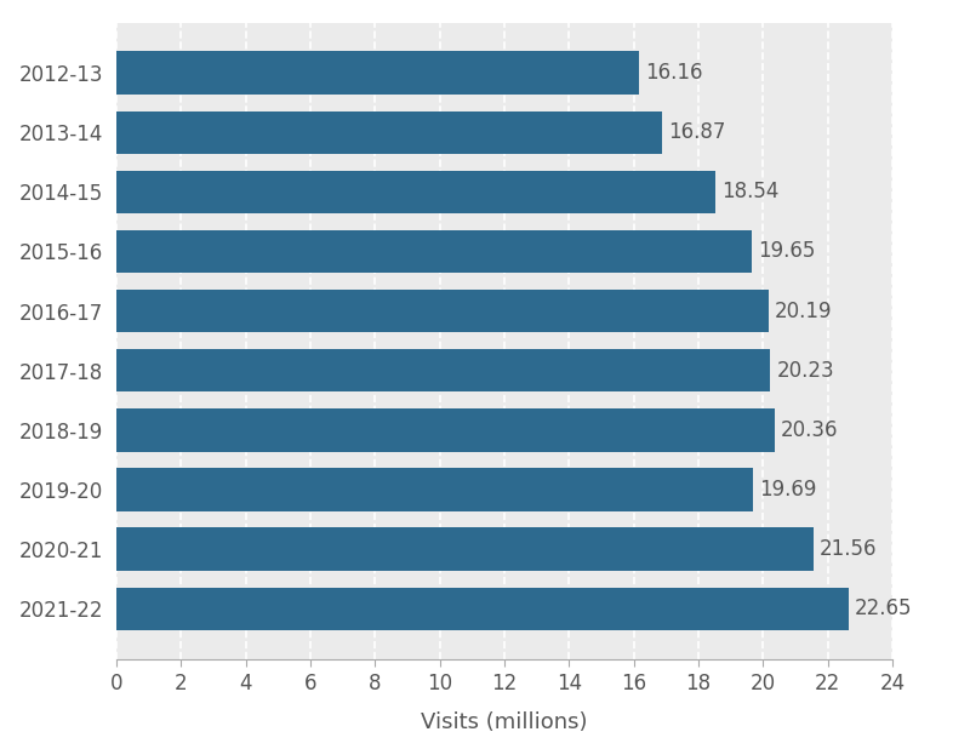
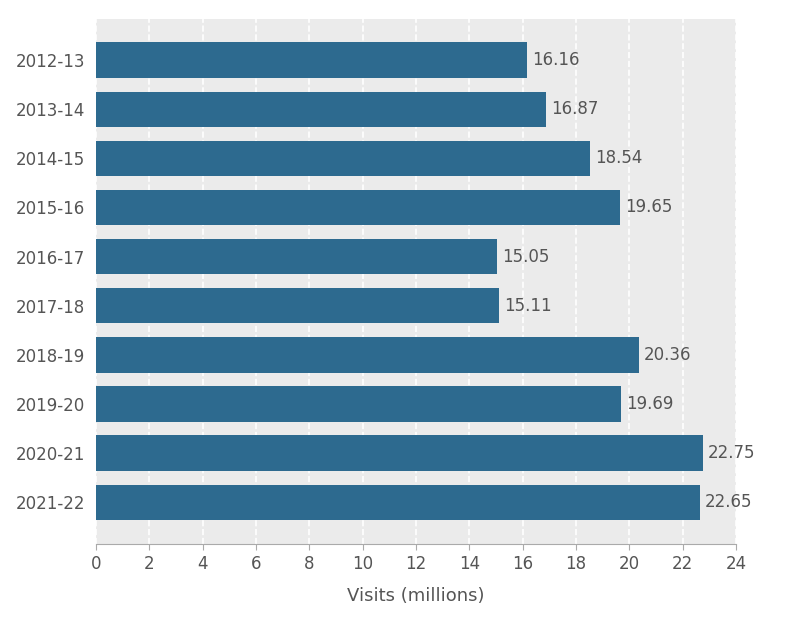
2016-17: 20.19 -> 15.05
2017-18: 20.23 -> 15.11
2020-21: 21.56 -> 22.75
